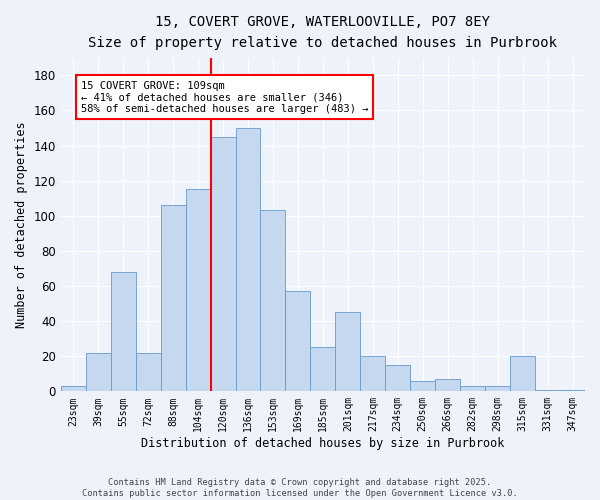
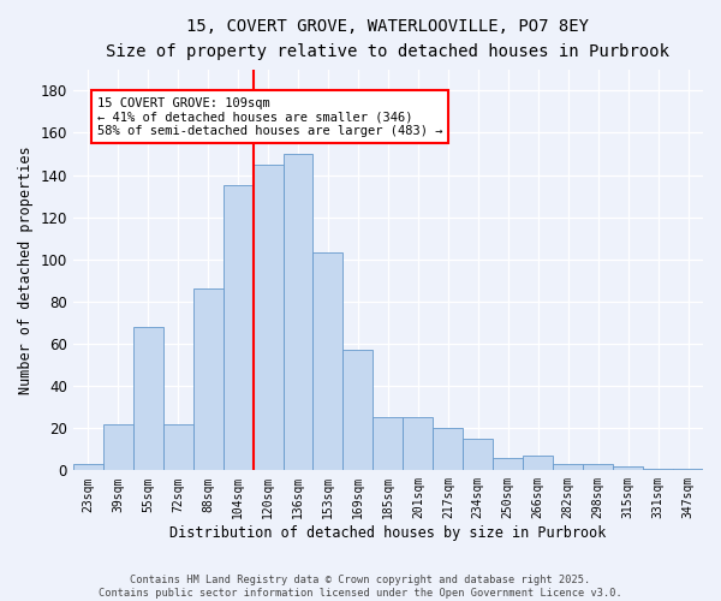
88sqm: 106 -> 86
104sqm: 115 -> 135
201sqm: 45 -> 25
315sqm: 20 -> 2
